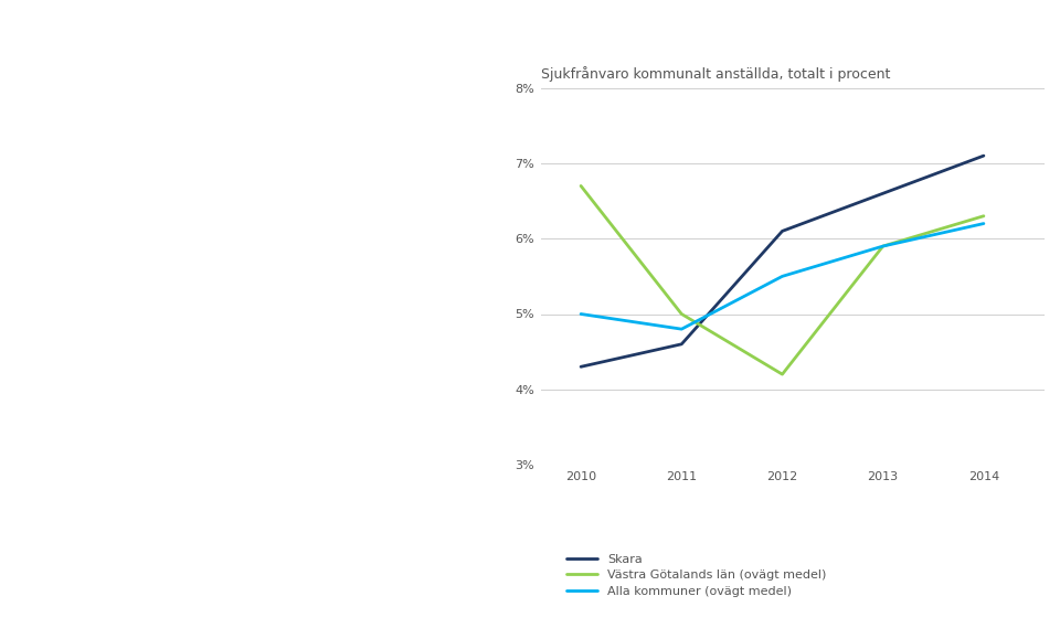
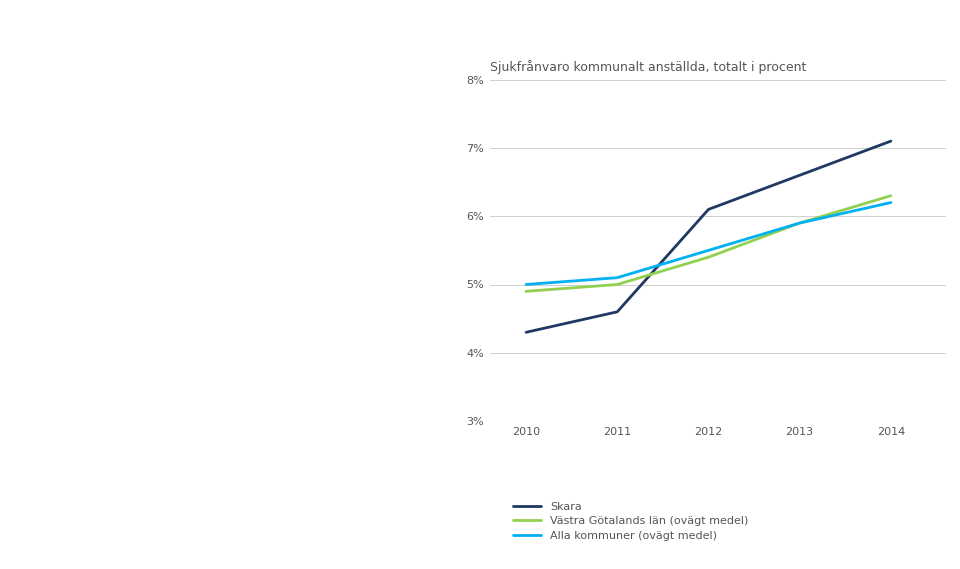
Västra Götalands län (ovägt medel)/2010: 6.7% -> 4.9%
Alla kommuner (ovägt medel)/2011: 4.8% -> 5.1%
Västra Götalands län (ovägt medel)/2012: 4.2% -> 5.4%
